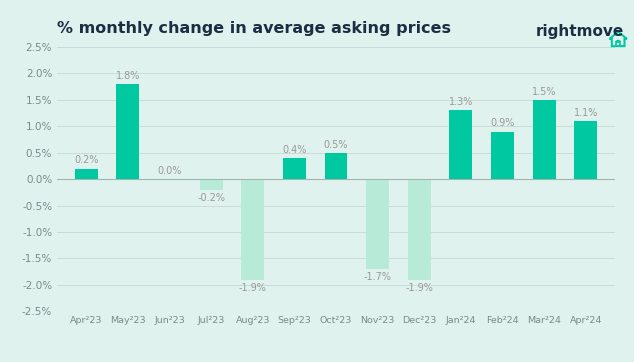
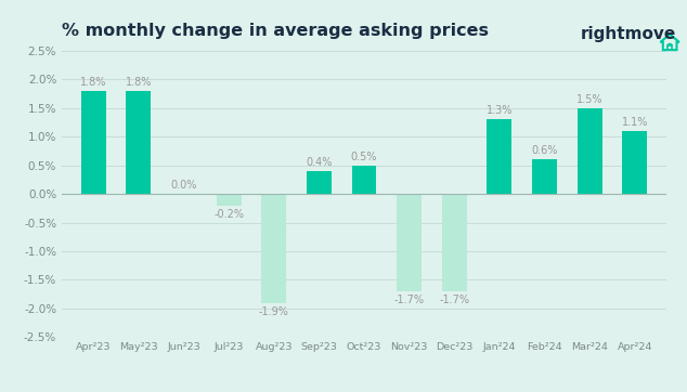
Apr²23: 0.2% -> 1.8%
Dec²23: -1.9% -> -1.7%
Feb²24: 0.9% -> 0.6%
